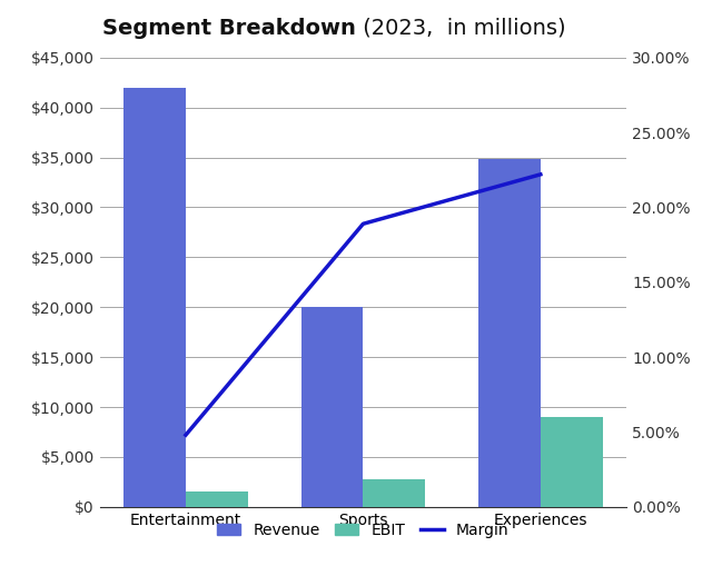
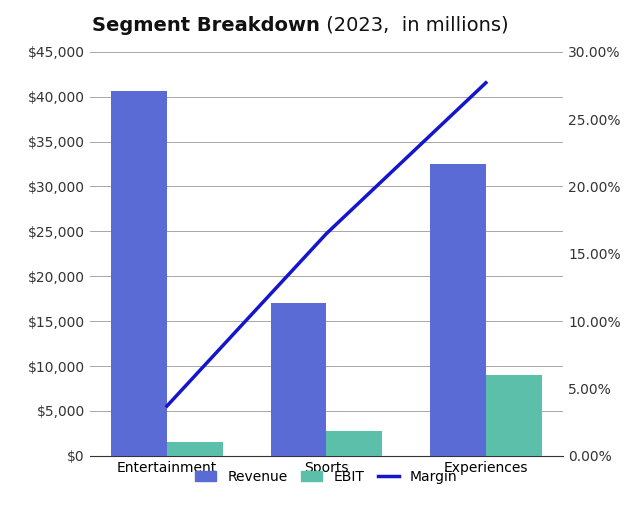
Revenue/Entertainment: $42,000 -> $40,600
Margin/Entertainment: 4.8% -> 3.7%
Revenue/Sports: $20,000 -> $17,000
Margin/Sports: 18.9% -> 16.5%
Revenue/Experiences: $34,800 -> $32,500
Margin/Experiences: 22.2% -> 27.7%
